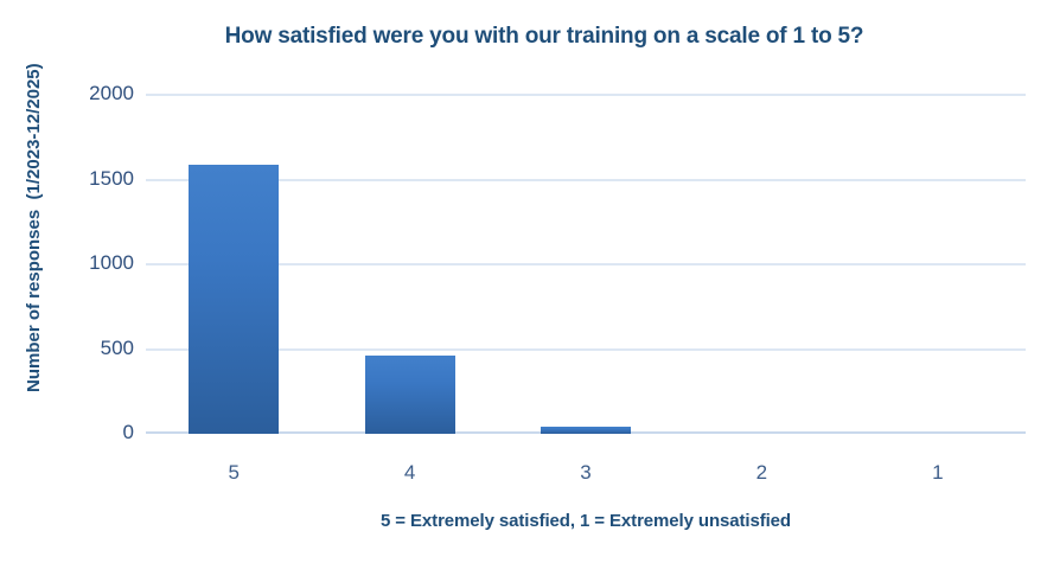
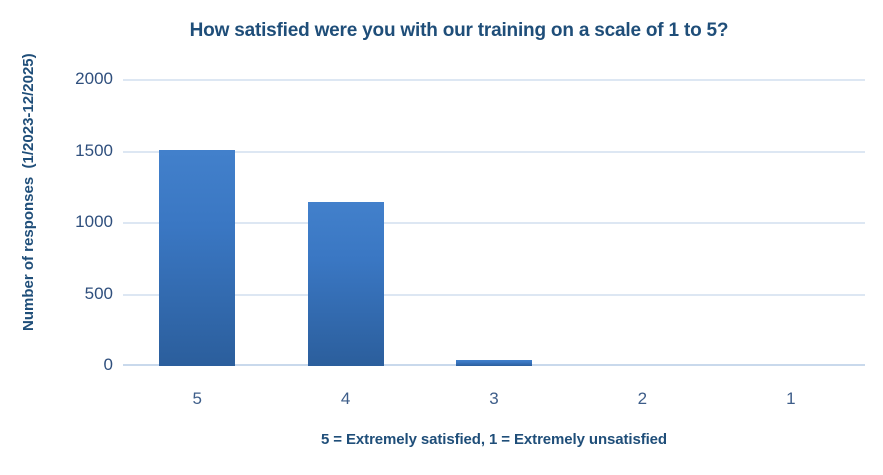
5: 1590 -> 1510
4: 460 -> 1150
